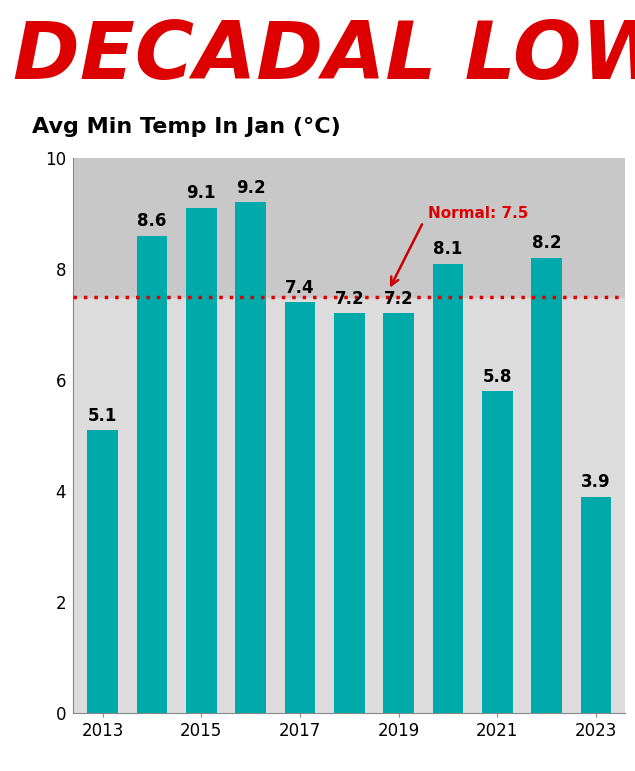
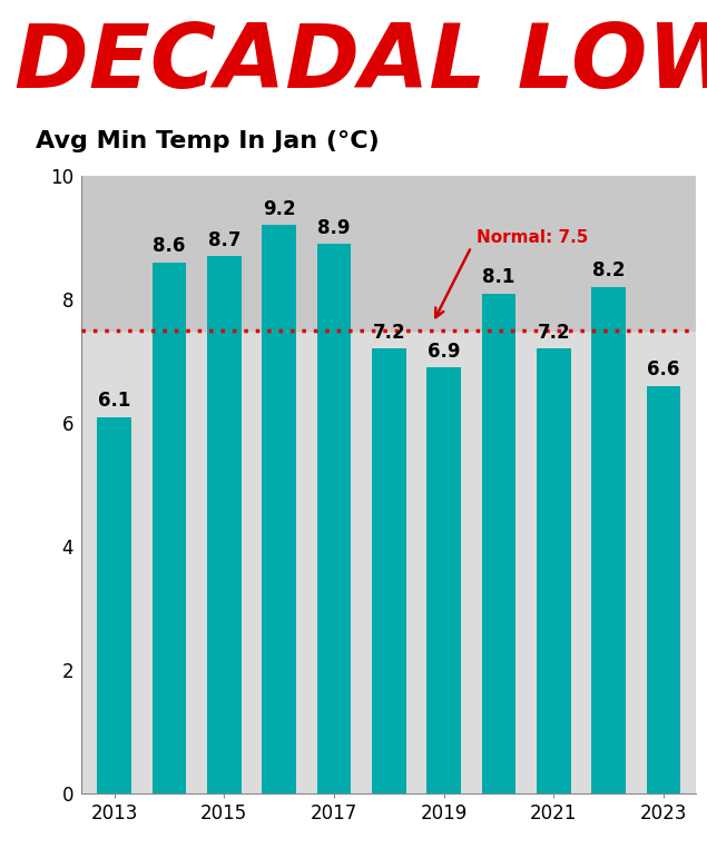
2013: 5.1 -> 6.1
2015: 9.1 -> 8.7
2017: 7.4 -> 8.9
2019: 7.2 -> 6.9
2021: 5.8 -> 7.2
2023: 3.9 -> 6.6
